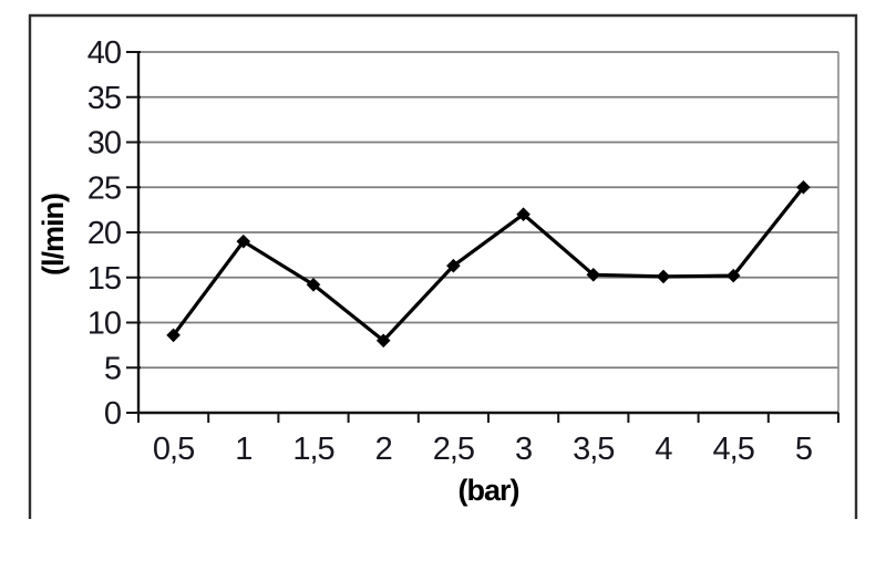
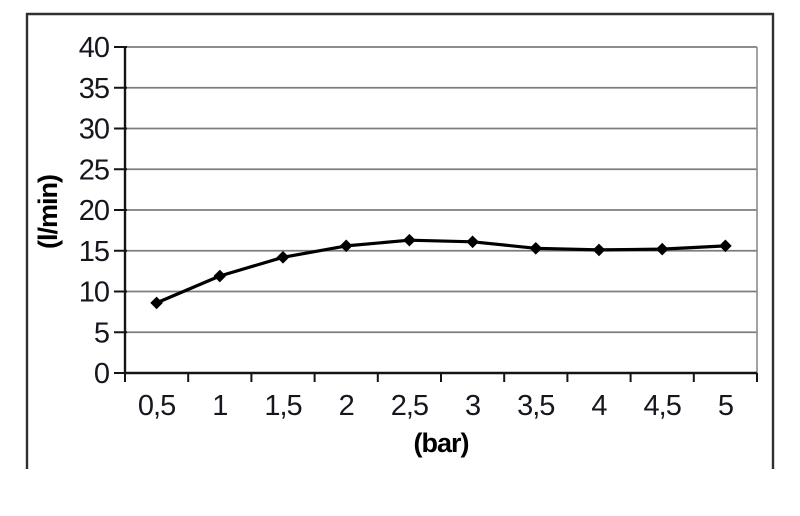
1: 19 -> 12
2: 8 -> 16
3: 22 -> 16
5: 25 -> 16
